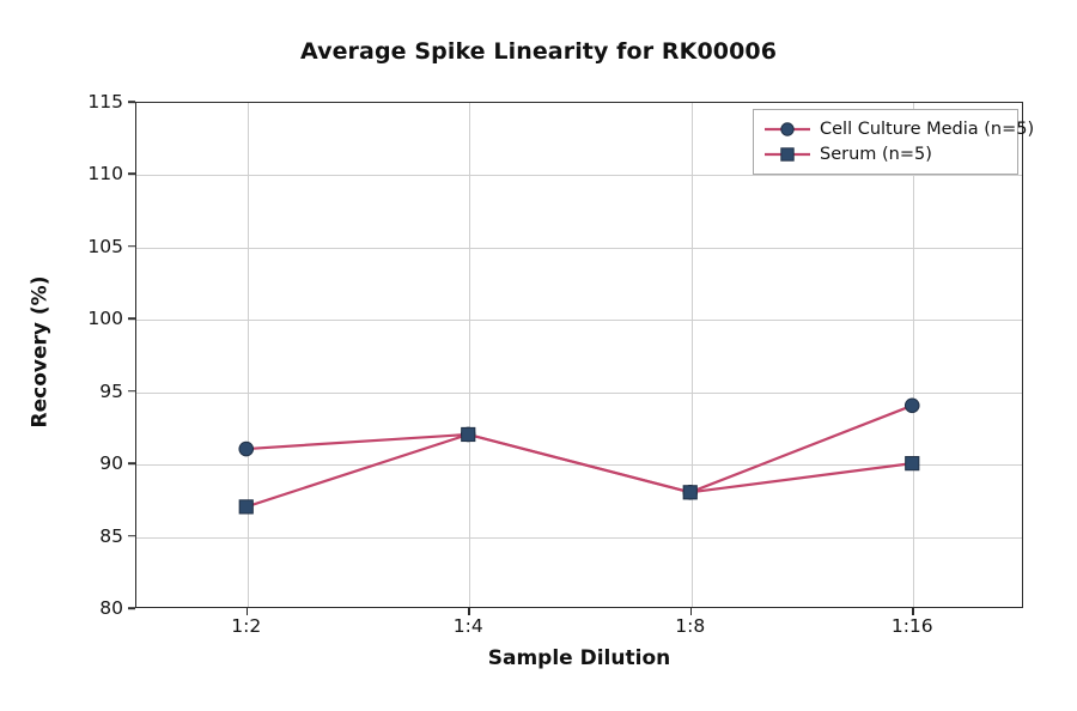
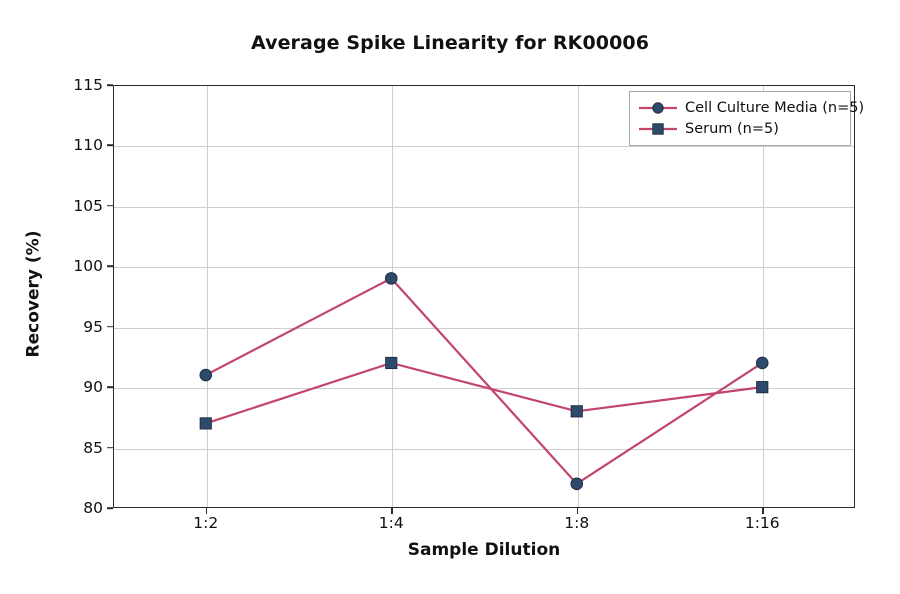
Cell Culture Media (n=5)/1:4: 92 -> 99
Cell Culture Media (n=5)/1:8: 88 -> 82
Cell Culture Media (n=5)/1:16: 94 -> 92
